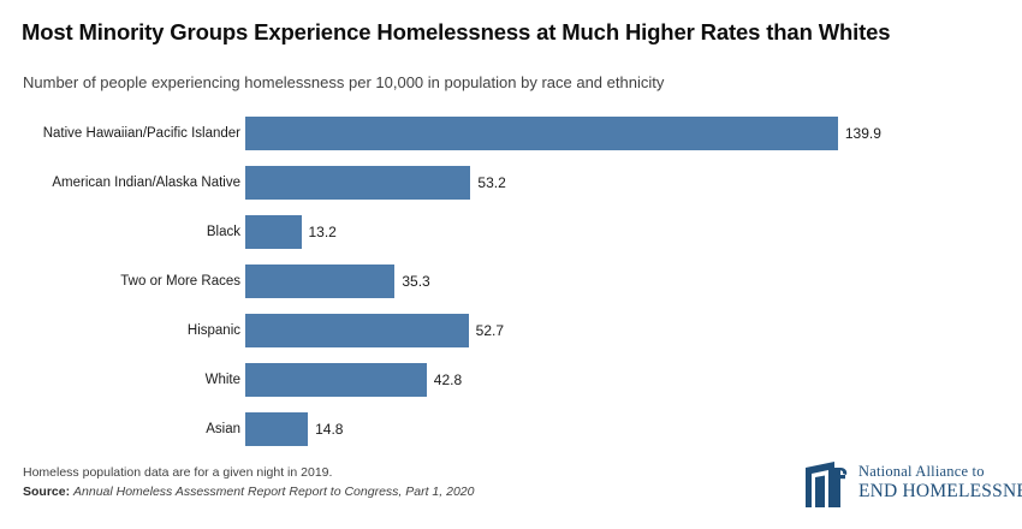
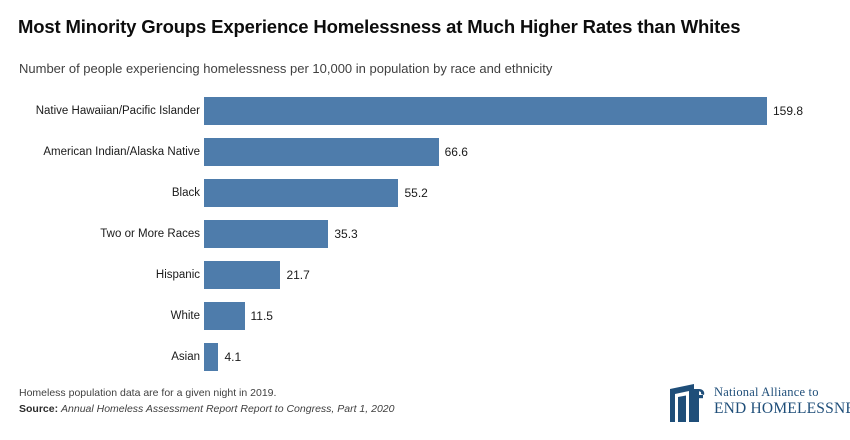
Native Hawaiian/Pacific Islander: 139.9 -> 159.8
American Indian/Alaska Native: 53.2 -> 66.6
Black: 13.2 -> 55.2
Hispanic: 52.7 -> 21.7
White: 42.8 -> 11.5
Asian: 14.8 -> 4.1
